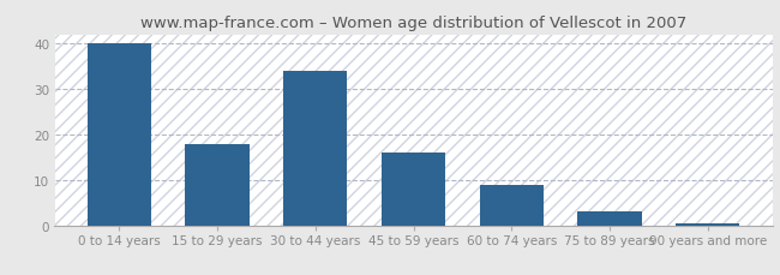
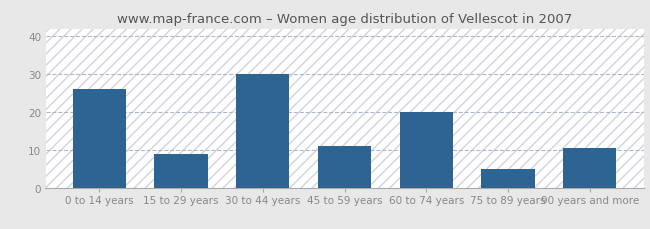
0 to 14 years: 40.0 -> 26.0
15 to 29 years: 18.0 -> 9.0
30 to 44 years: 34.0 -> 30.0
45 to 59 years: 16.0 -> 11.0
60 to 74 years: 9.0 -> 20.0
75 to 89 years: 3.0 -> 5.0
90 years and more: 0.4 -> 10.5
